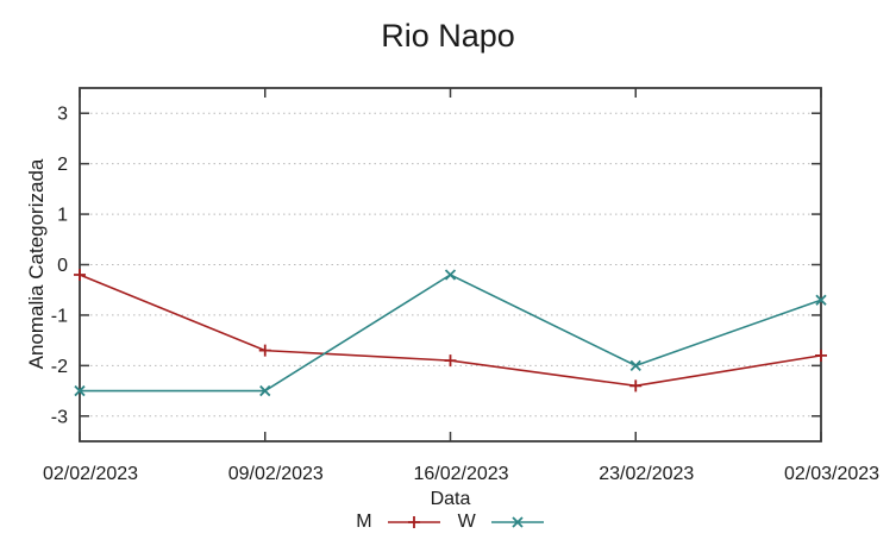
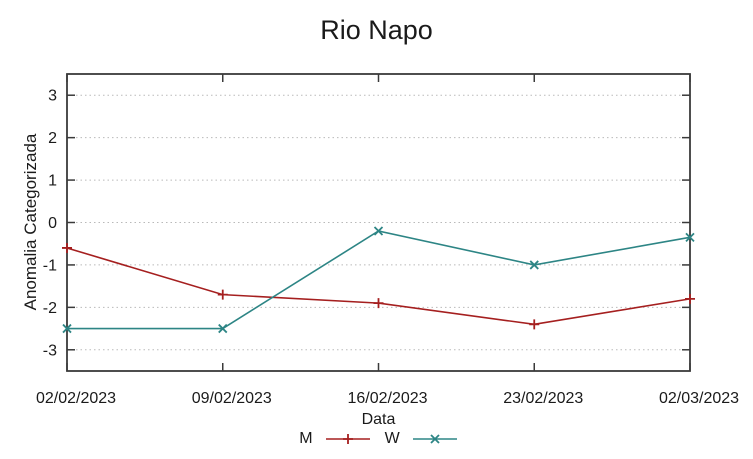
M/02/02/2023: -0.2 -> -0.6
W/23/02/2023: -2.0 -> -1.0
W/02/03/2023: -0.7 -> -0.3
